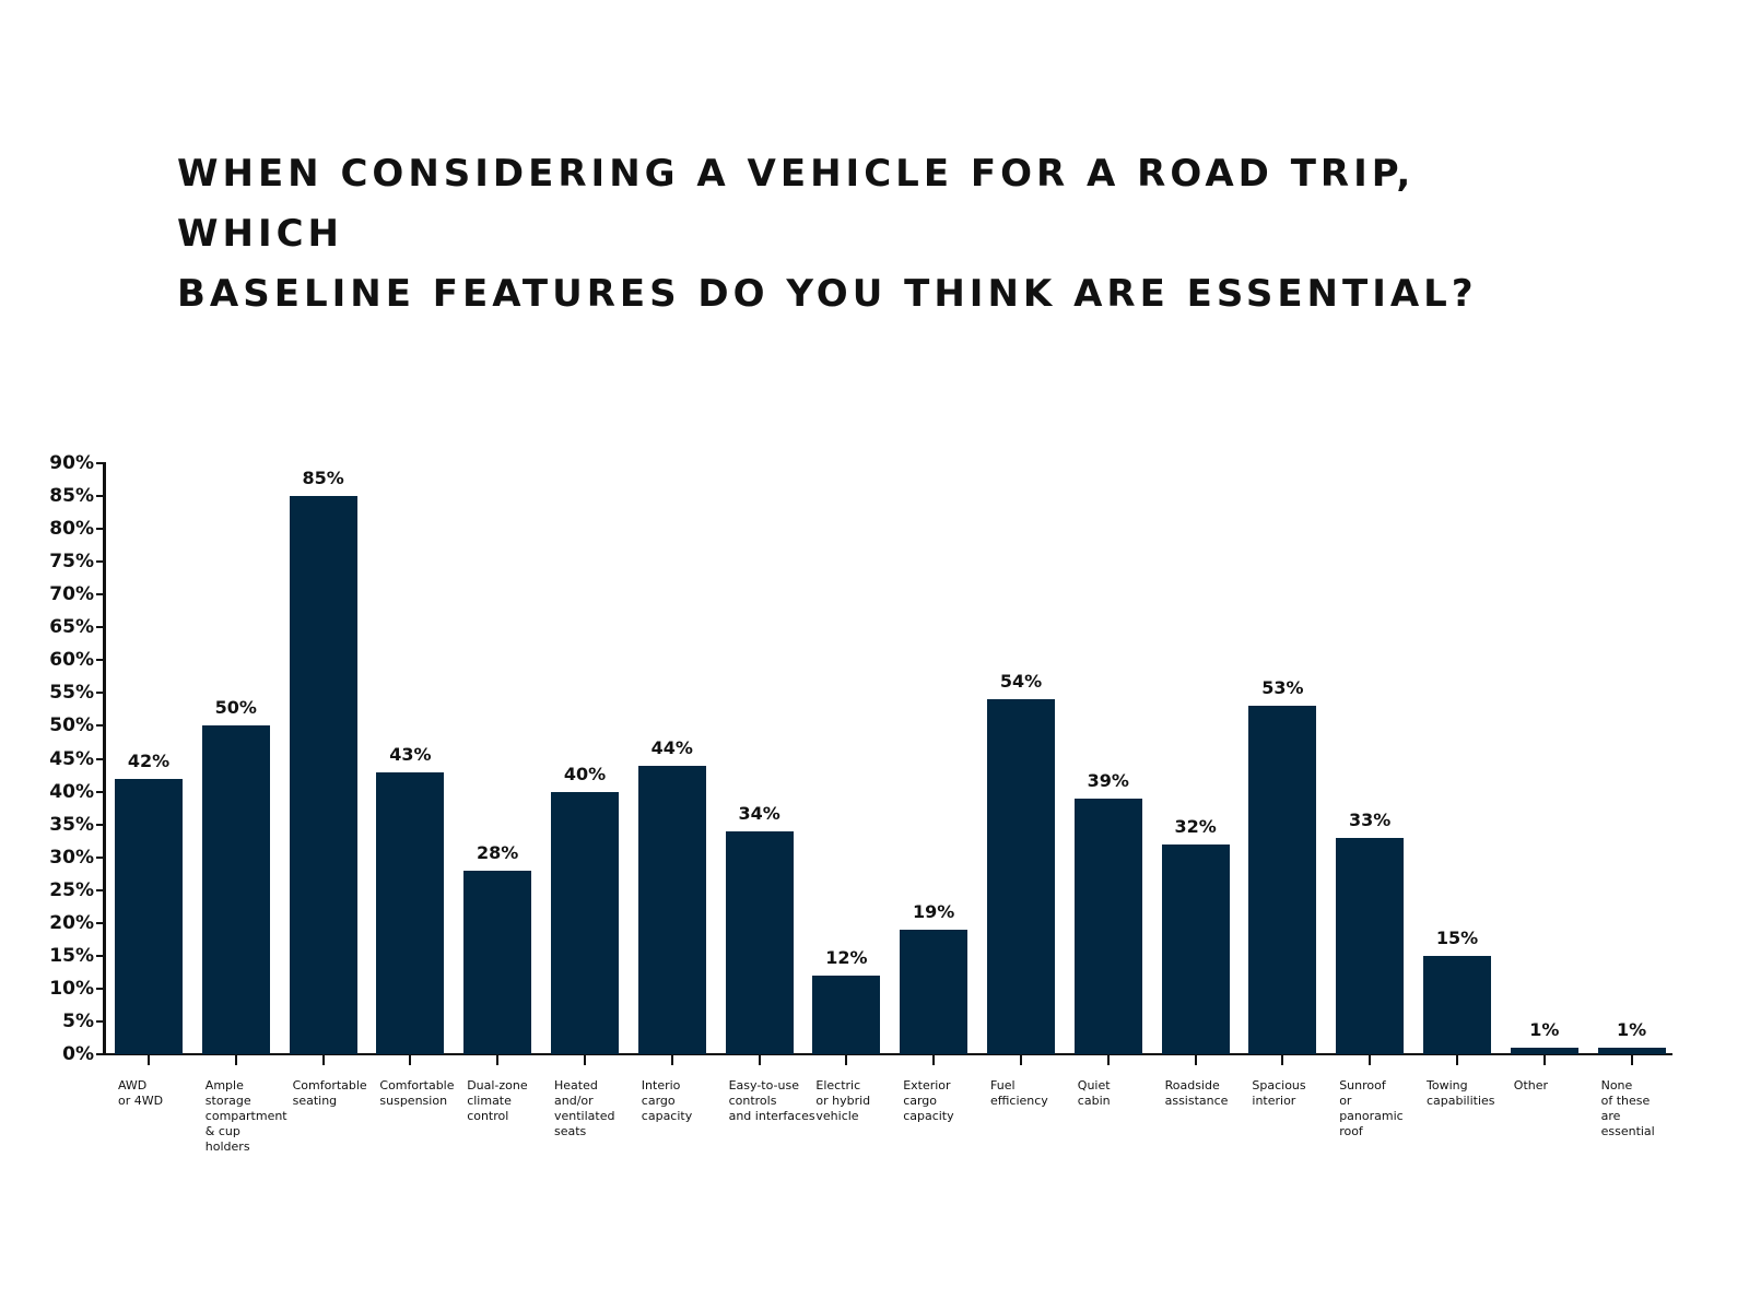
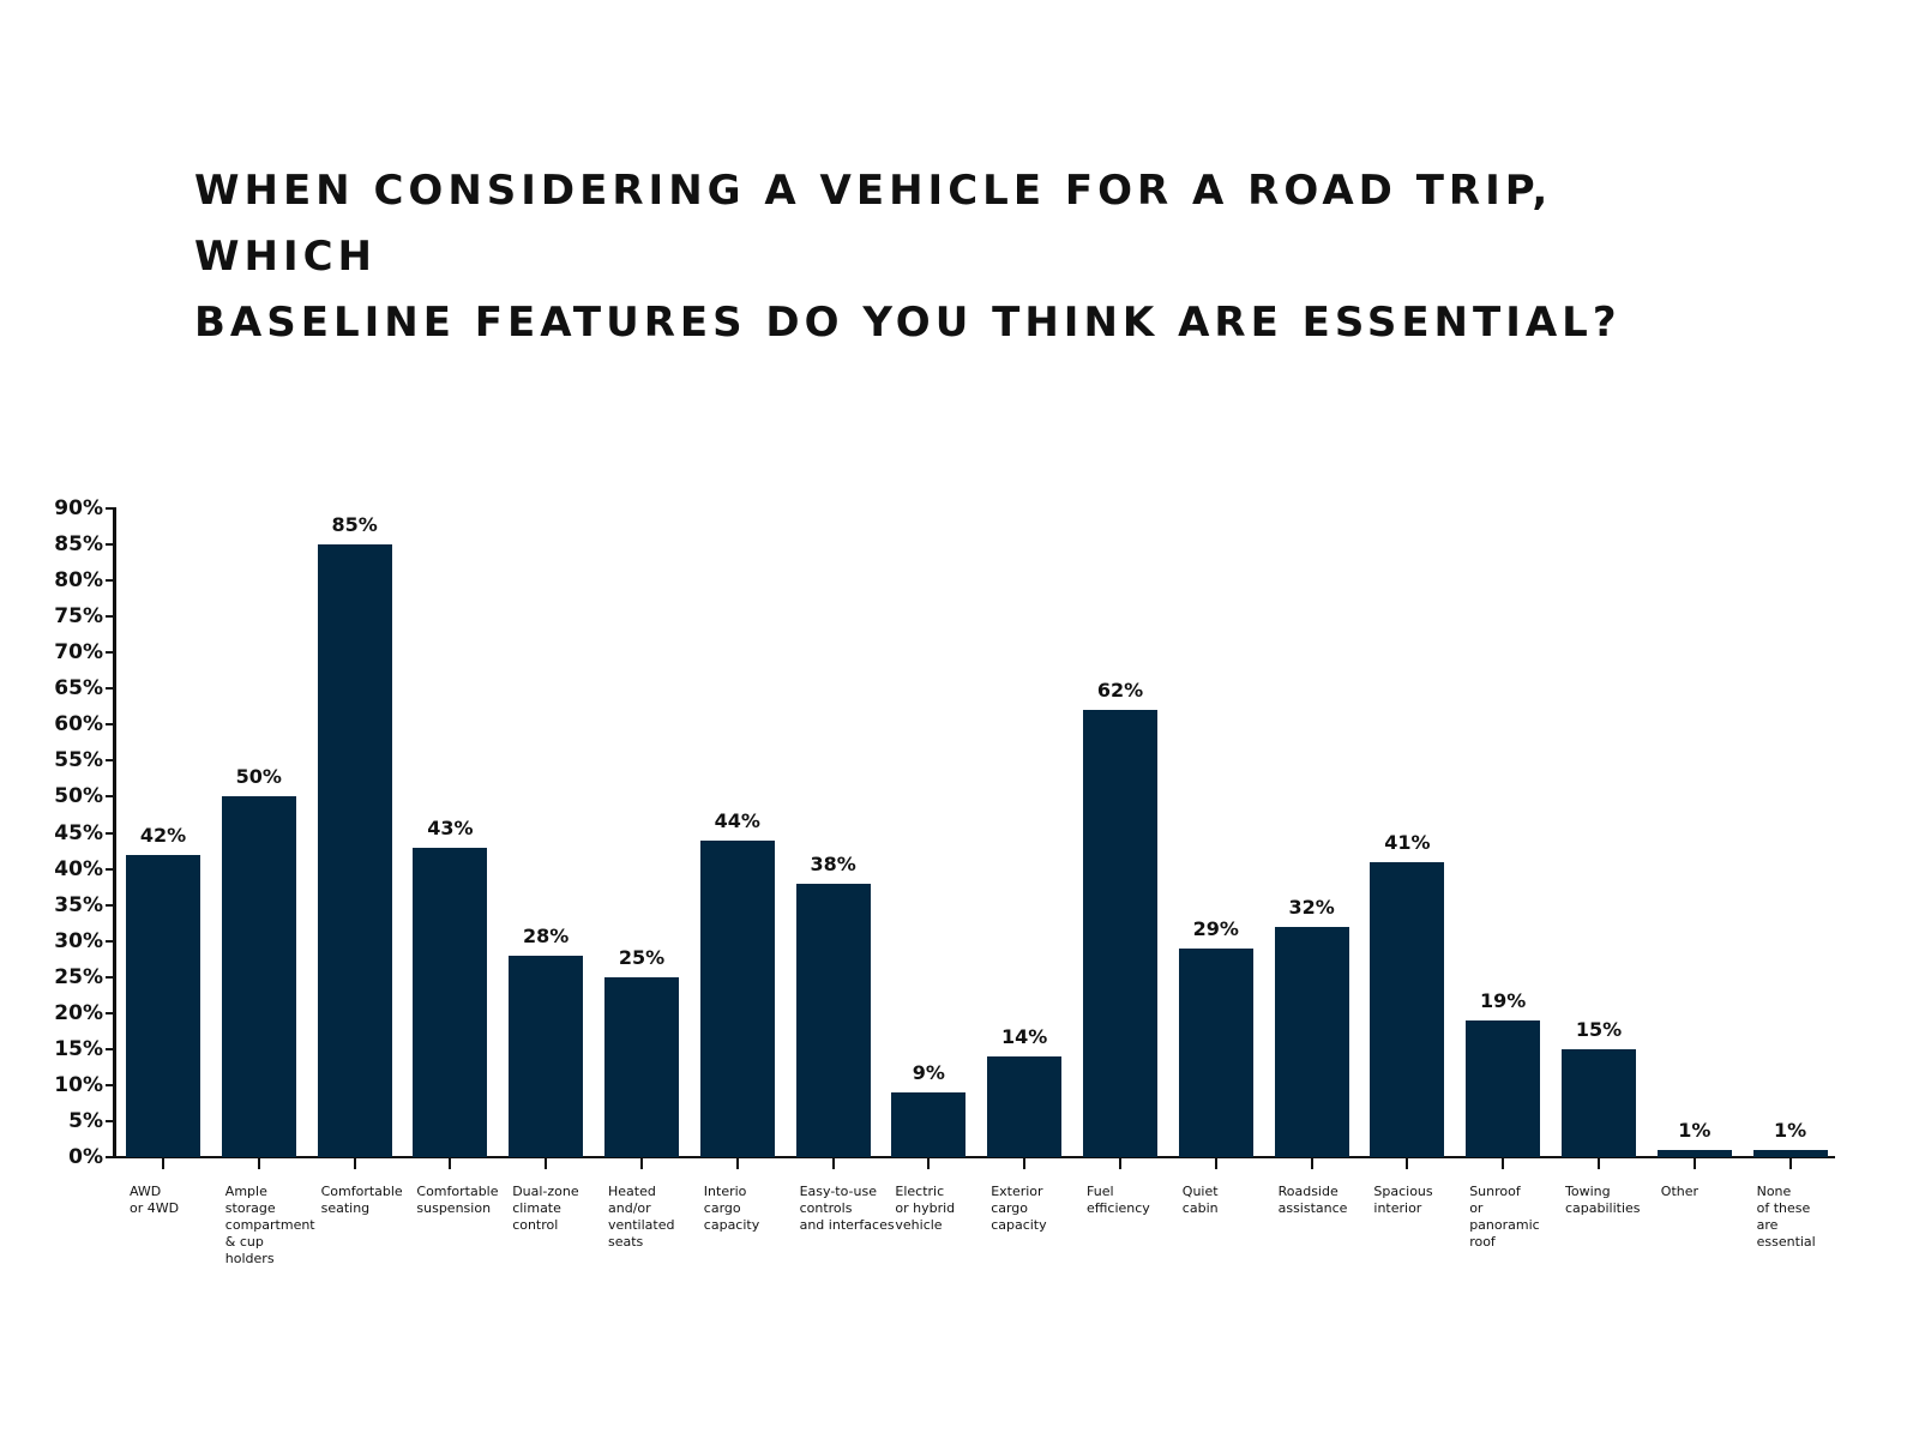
Heated and/or ventilated seats: 40% -> 25%
Easy-to-use controls and interfaces: 34% -> 38%
Electric or hybrid vehicle: 12% -> 9%
Exterior cargo capacity: 19% -> 14%
Fuel efficiency: 54% -> 62%
Quiet cabin: 39% -> 29%
Spacious interior: 53% -> 41%
Sunroof or panoramic roof: 33% -> 19%
